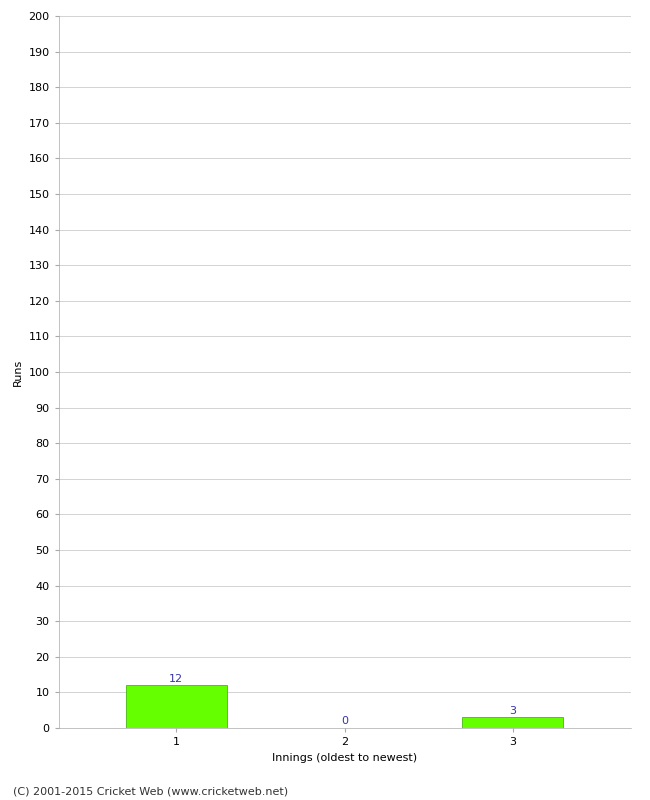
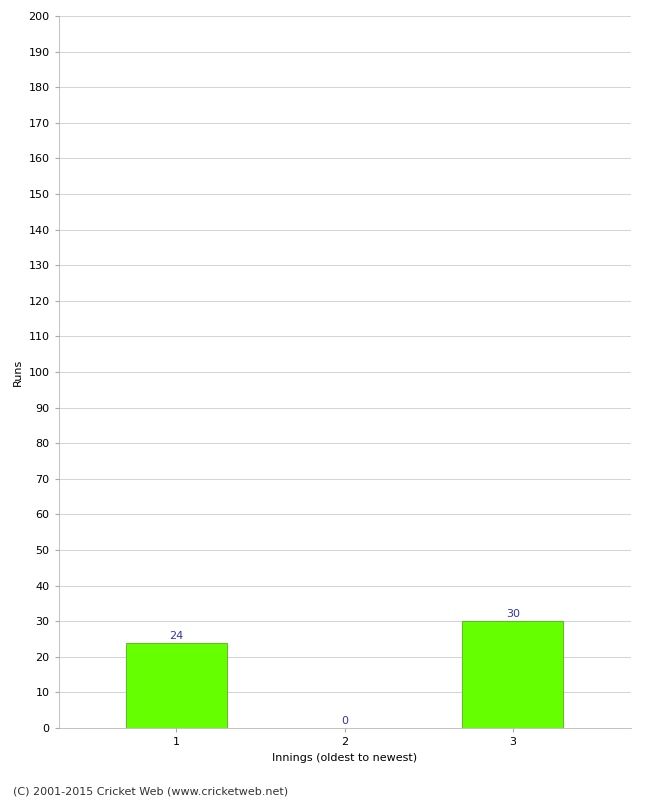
1: 12 -> 24
3: 3 -> 30
